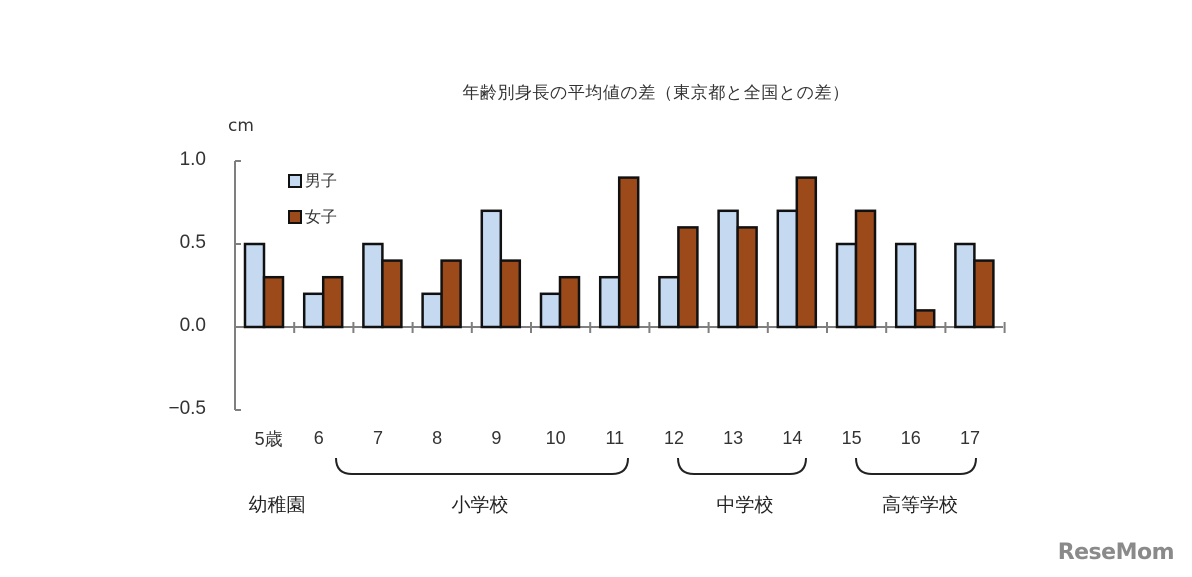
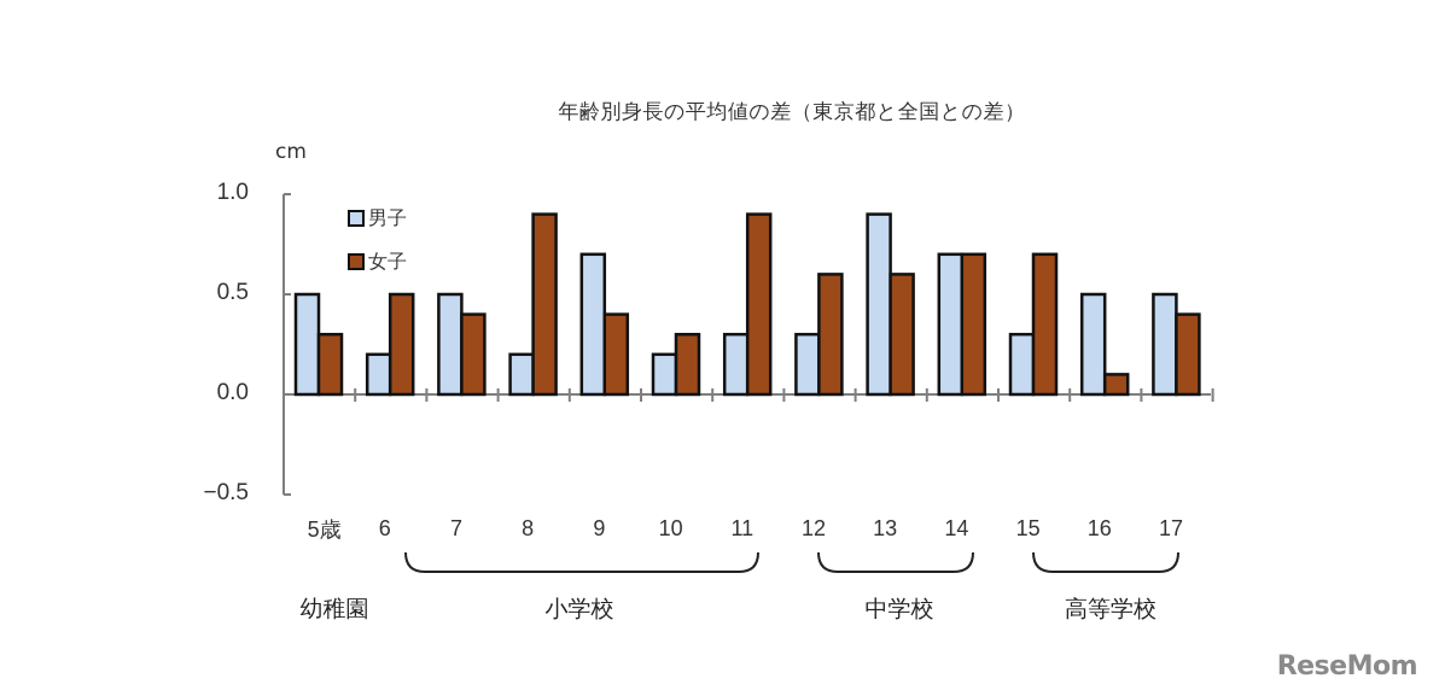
女子/6: 0.3 -> 0.5
女子/8: 0.4 -> 0.9
男子/13: 0.7 -> 0.9
女子/14: 0.9 -> 0.7
男子/15: 0.5 -> 0.3
